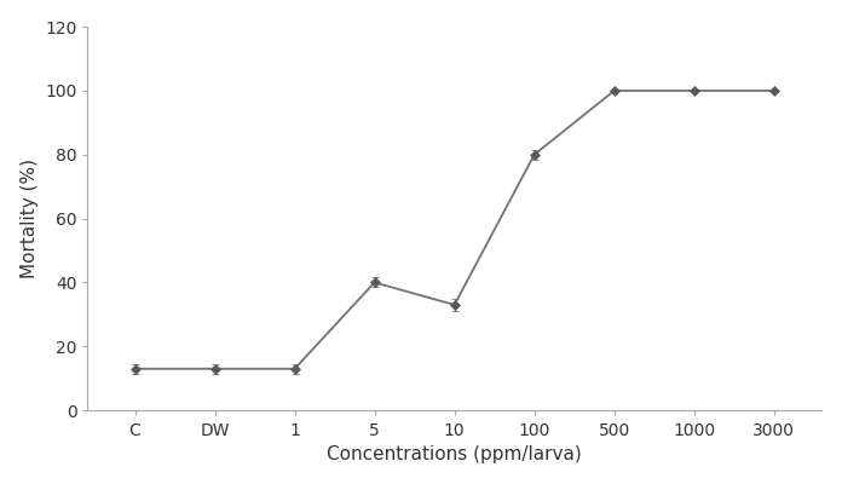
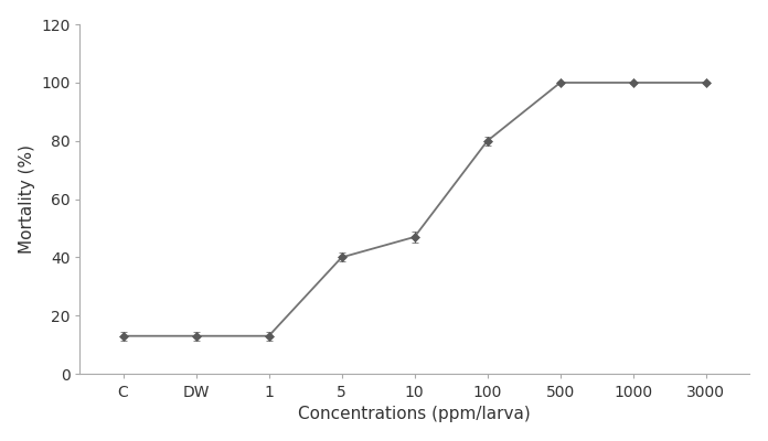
10: 33 -> 47
